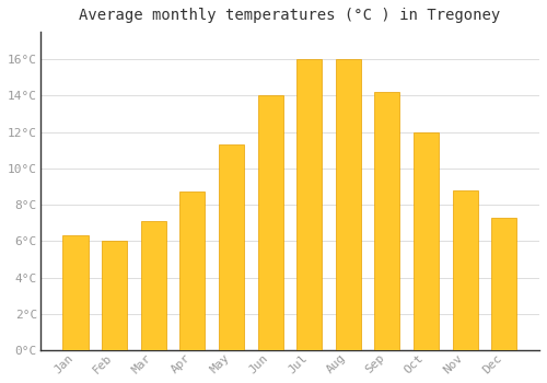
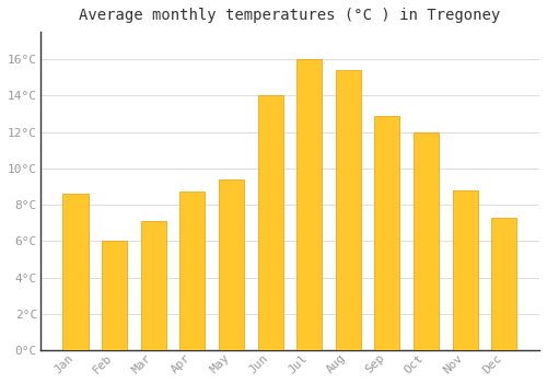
Jan: 6.3°C -> 8.6°C
May: 11.3°C -> 9.4°C
Aug: 16.0°C -> 15.4°C
Sep: 14.2°C -> 12.9°C
